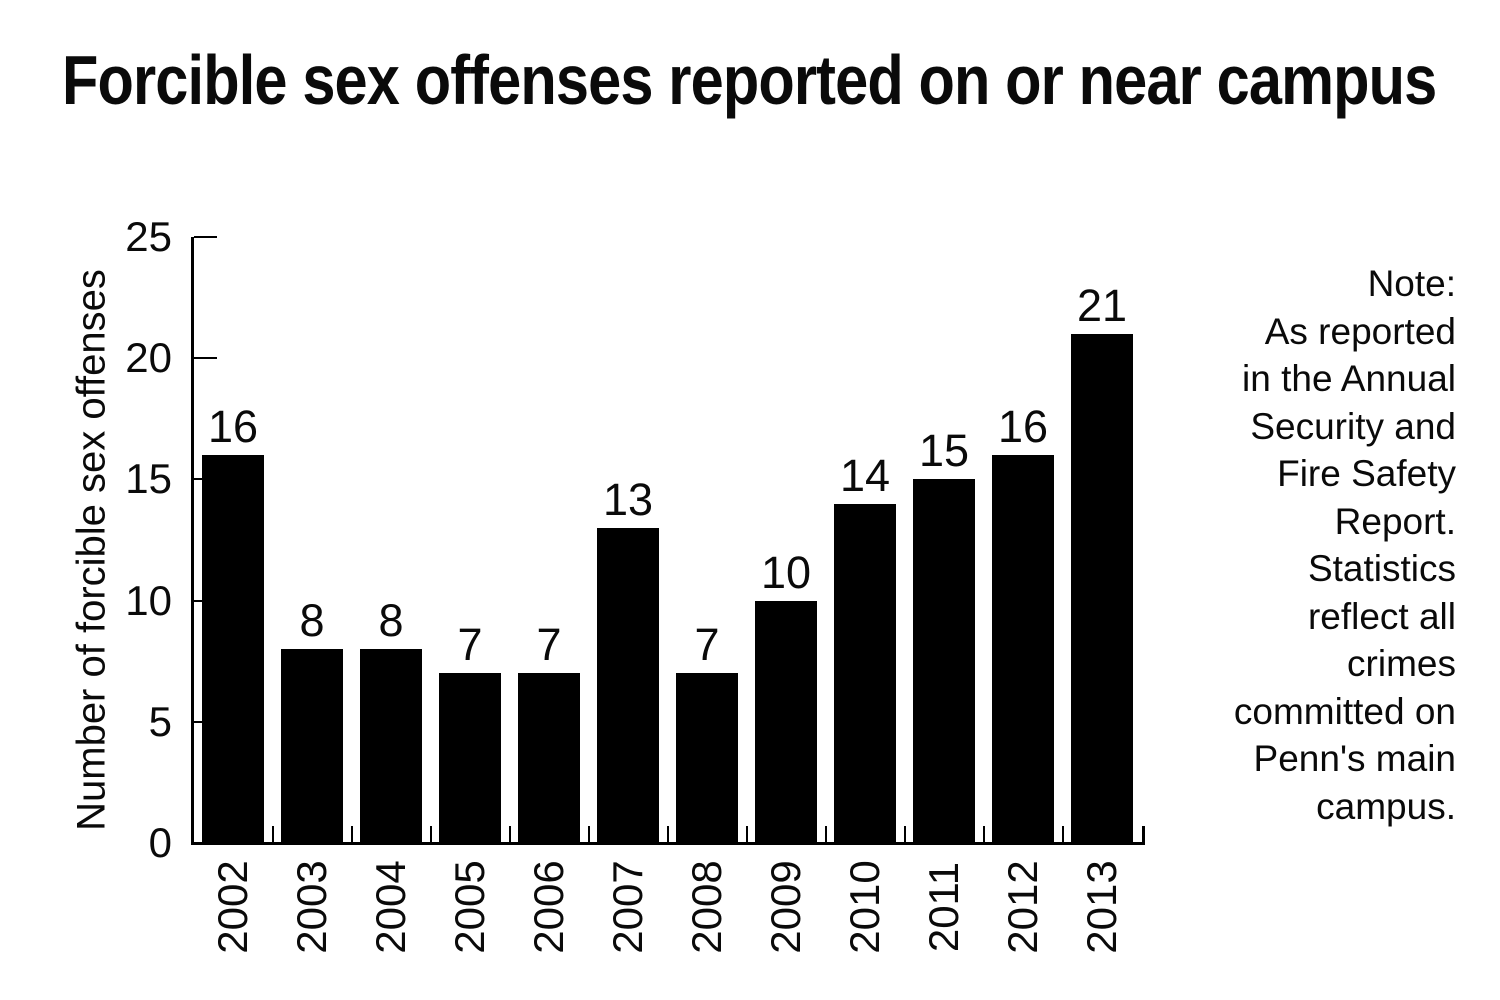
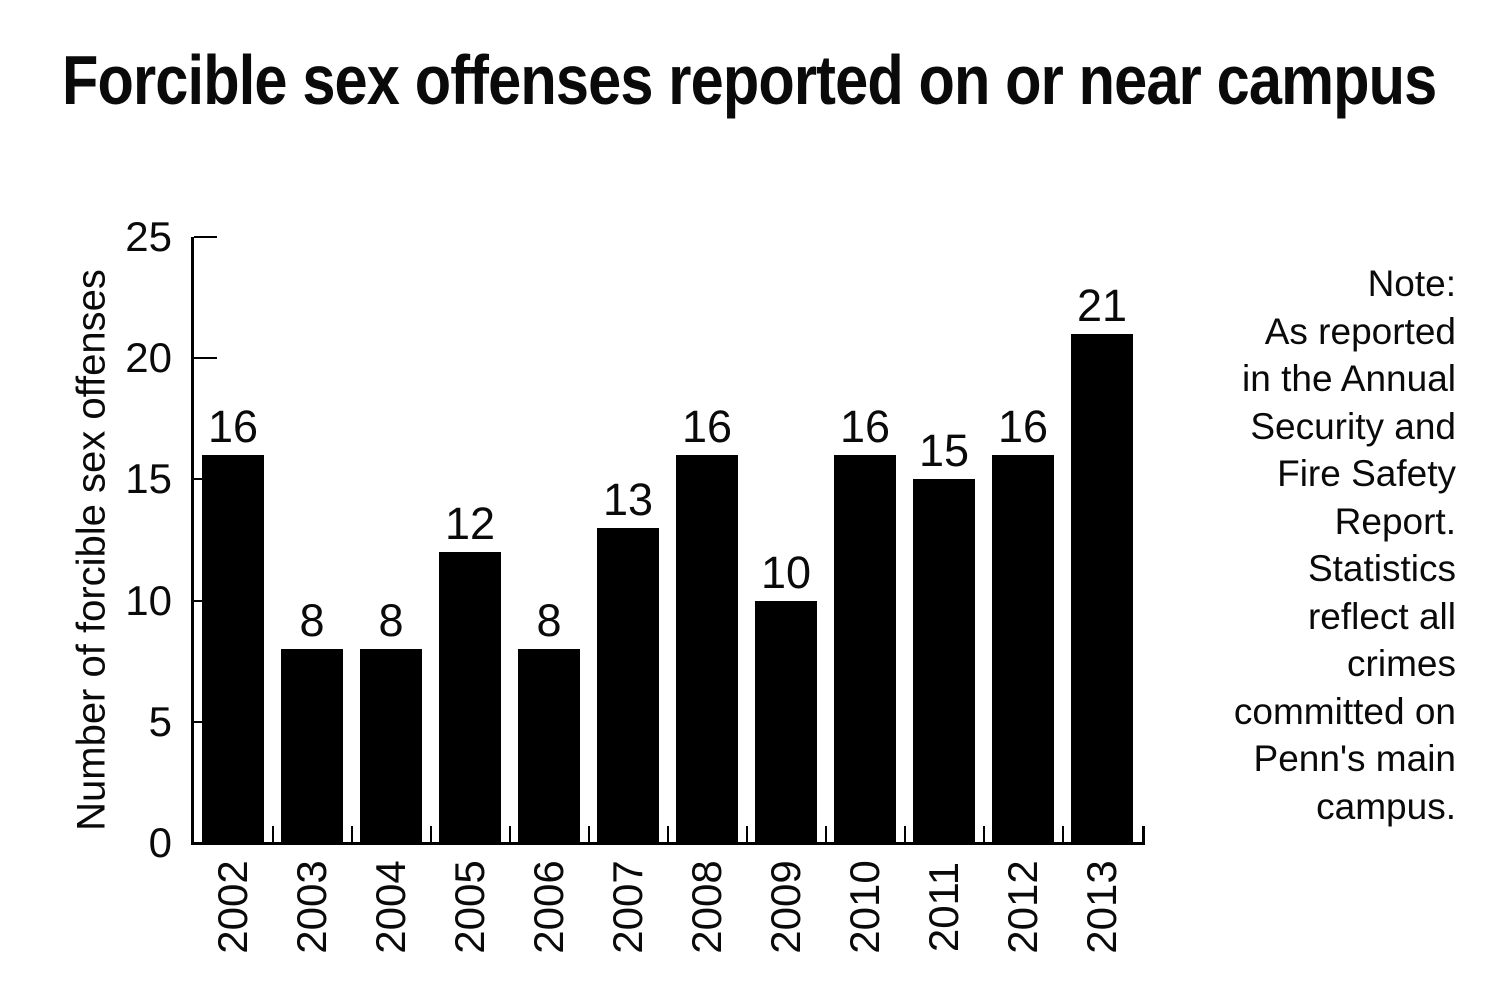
2005: 7 -> 12
2006: 7 -> 8
2008: 7 -> 16
2010: 14 -> 16
